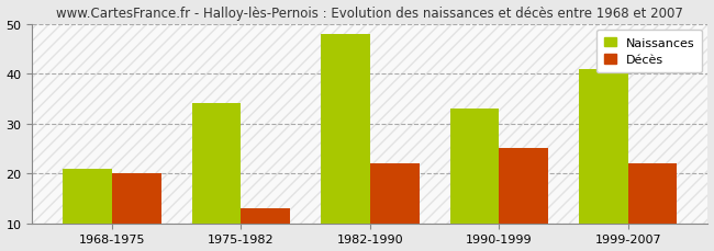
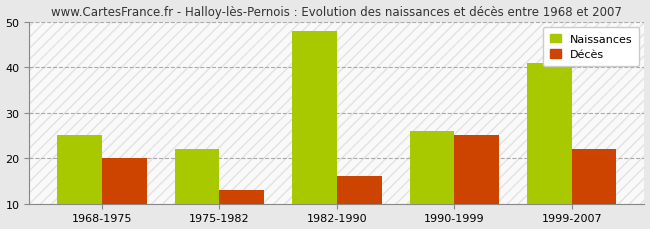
Naissances/1968-1975: 21 -> 25
Naissances/1975-1982: 34 -> 22
Décès/1982-1990: 22 -> 16
Naissances/1990-1999: 33 -> 26
